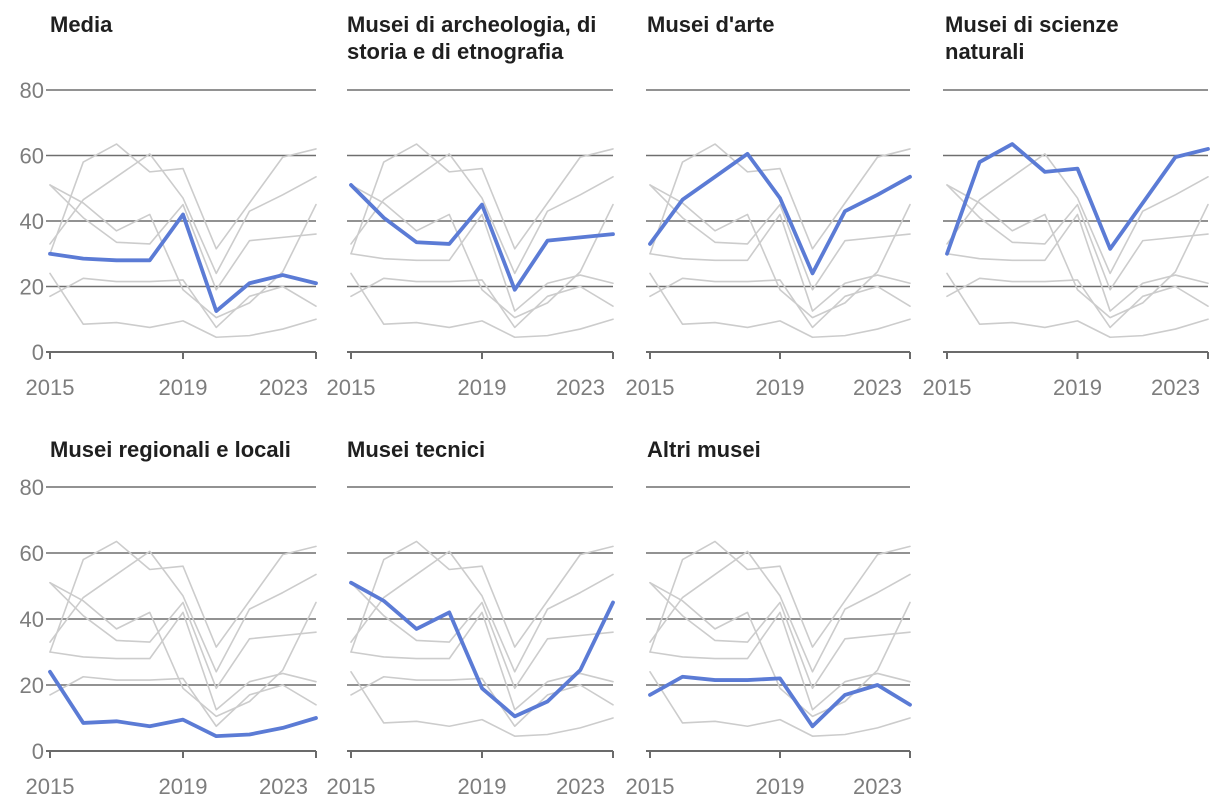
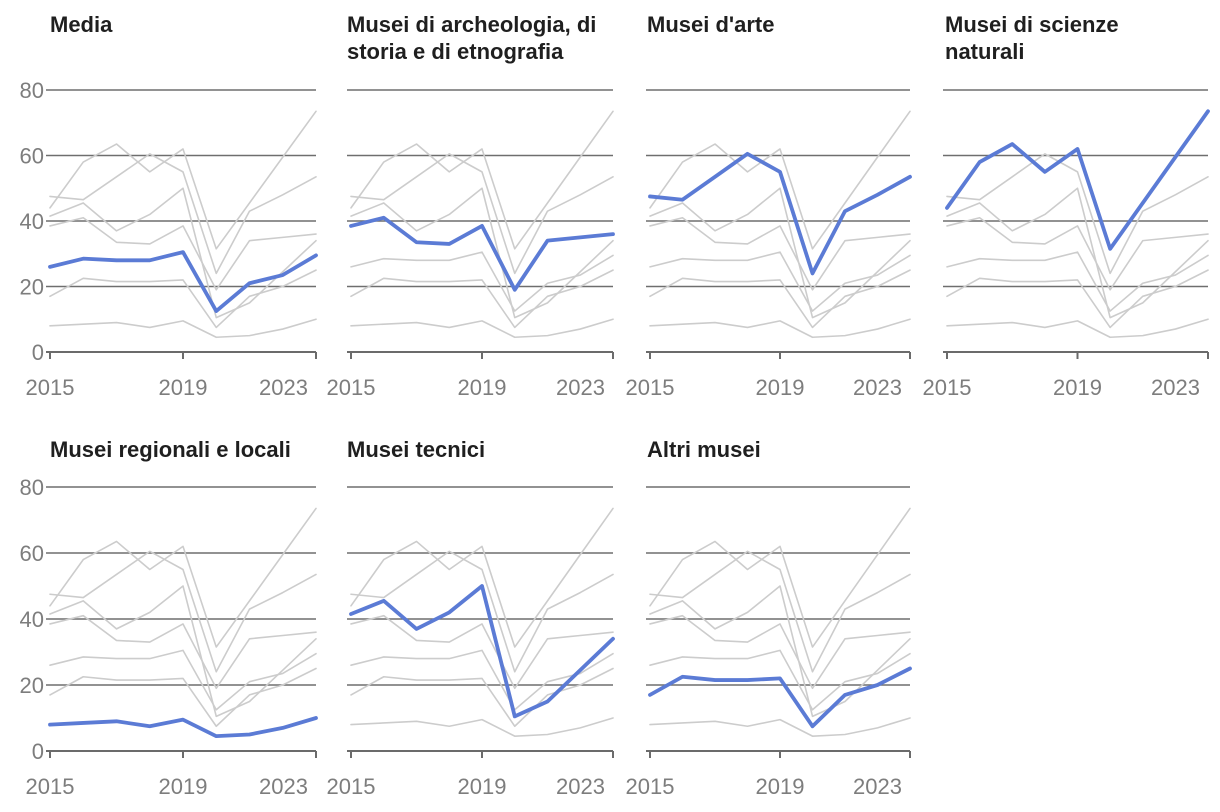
Media/2015: 30 -> 26
Musei di archeologia, di storia e di etnografia/2015: 51 -> 38
Musei d'arte/2015: 33 -> 48
Musei di scienze naturali/2015: 30 -> 44
Musei regionali e locali/2015: 24 -> 8
Musei tecnici/2015: 51 -> 42
Media/2019: 42 -> 30
Musei di archeologia, di storia e di etnografia/2019: 45 -> 38
Musei d'arte/2019: 47 -> 55
Musei di scienze naturali/2019: 56 -> 62
Musei tecnici/2019: 19 -> 50
Media/2023: 21 -> 30
Musei di scienze naturali/2023: 62 -> 74
Musei tecnici/2023: 45 -> 34
Altri musei/2023: 14 -> 25
